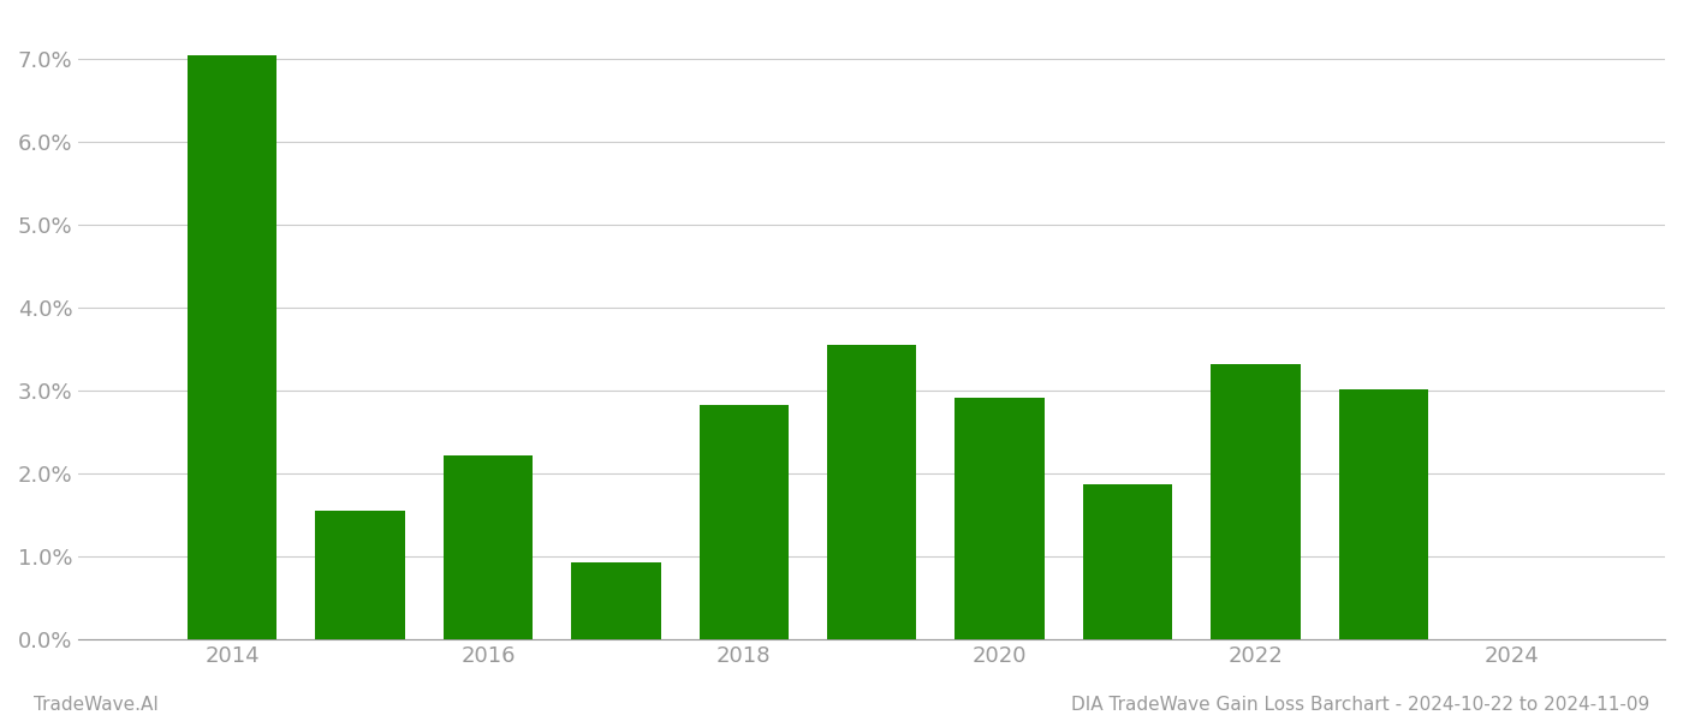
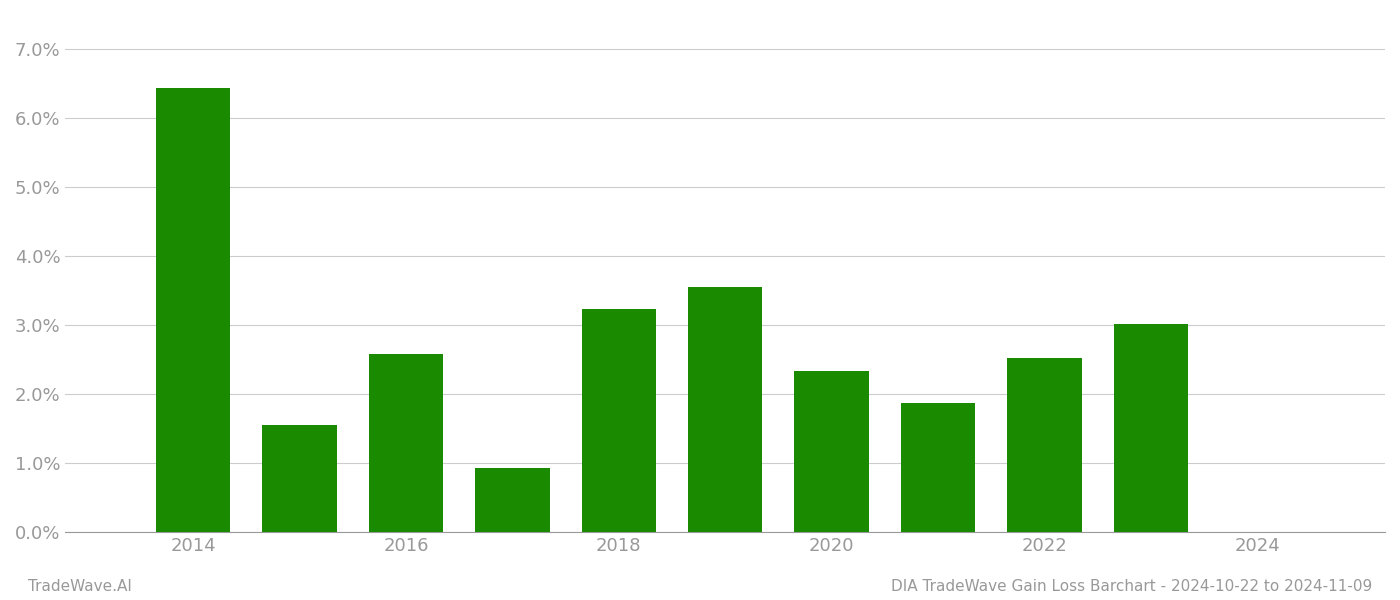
2014: 7.05% -> 6.44%
2016: 2.22% -> 2.58%
2018: 2.83% -> 3.24%
2020: 2.92% -> 2.34%
2022: 3.32% -> 2.52%
